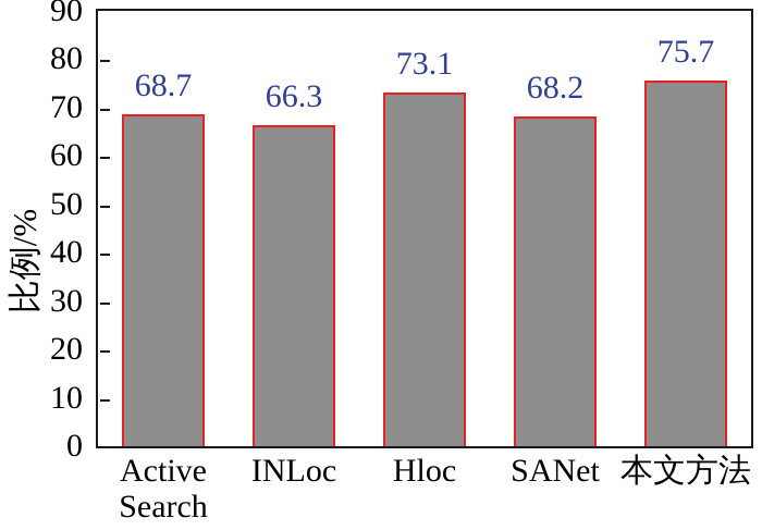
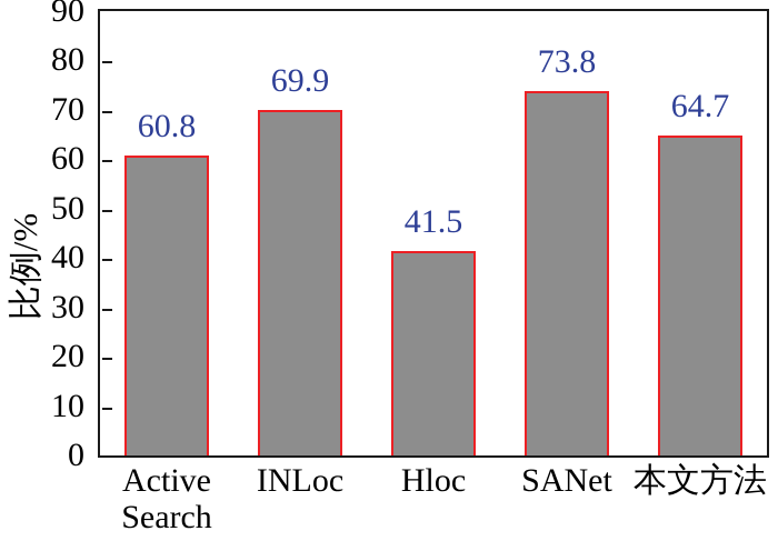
Active Search: 68.7 -> 60.8
INLoc: 66.3 -> 69.9
Hloc: 73.1 -> 41.5
SANet: 68.2 -> 73.8
本文方法: 75.7 -> 64.7
